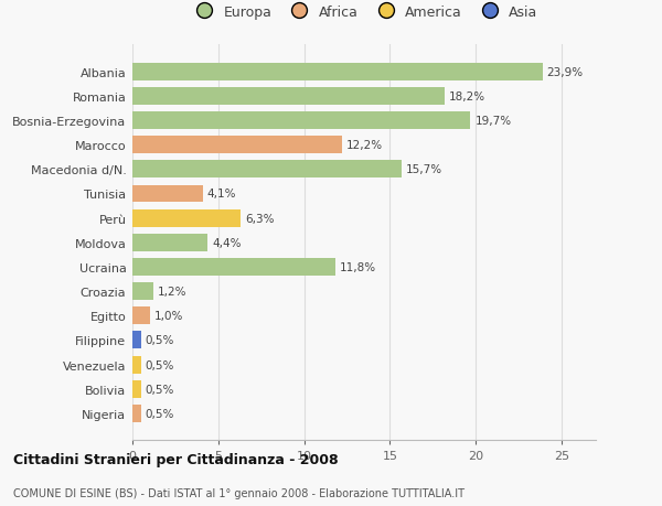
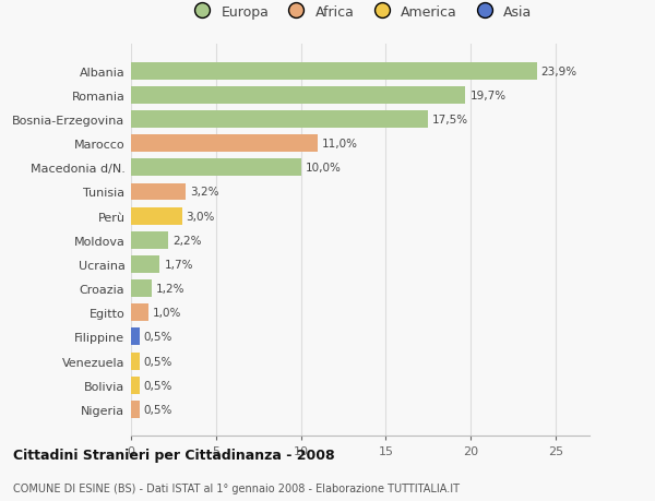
Romania: 18,2% -> 19,7%
Bosnia-Erzegovina: 19,7% -> 17,5%
Marocco: 12,2% -> 11,0%
Macedonia d/N.: 15,7% -> 10,0%
Tunisia: 4,1% -> 3,2%
Perù: 6,3% -> 3,0%
Moldova: 4,4% -> 2,2%
Ucraina: 11,8% -> 1,7%
